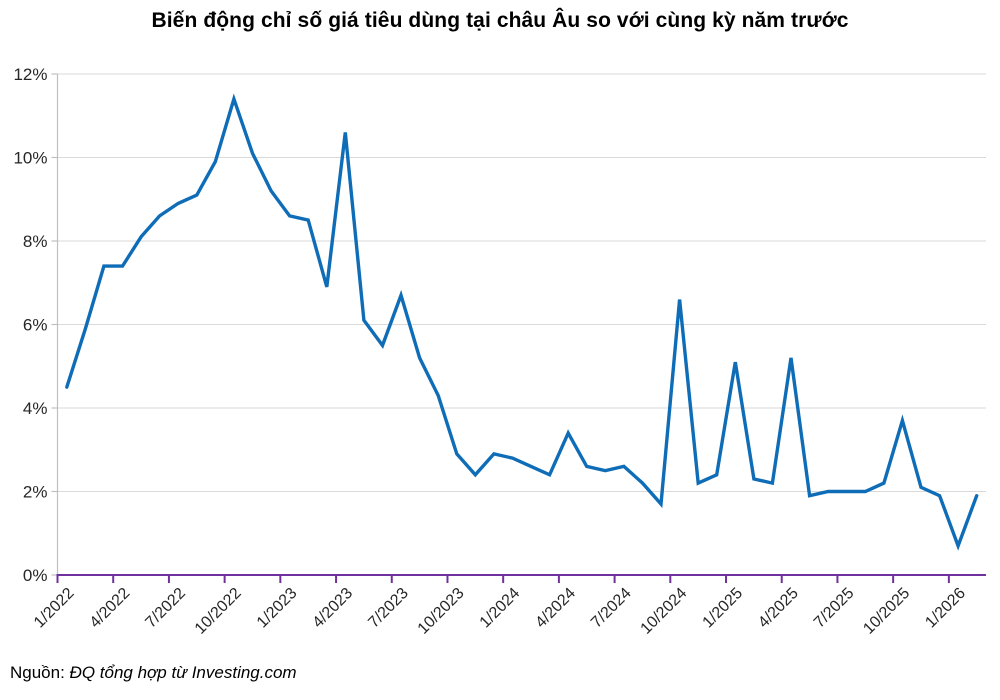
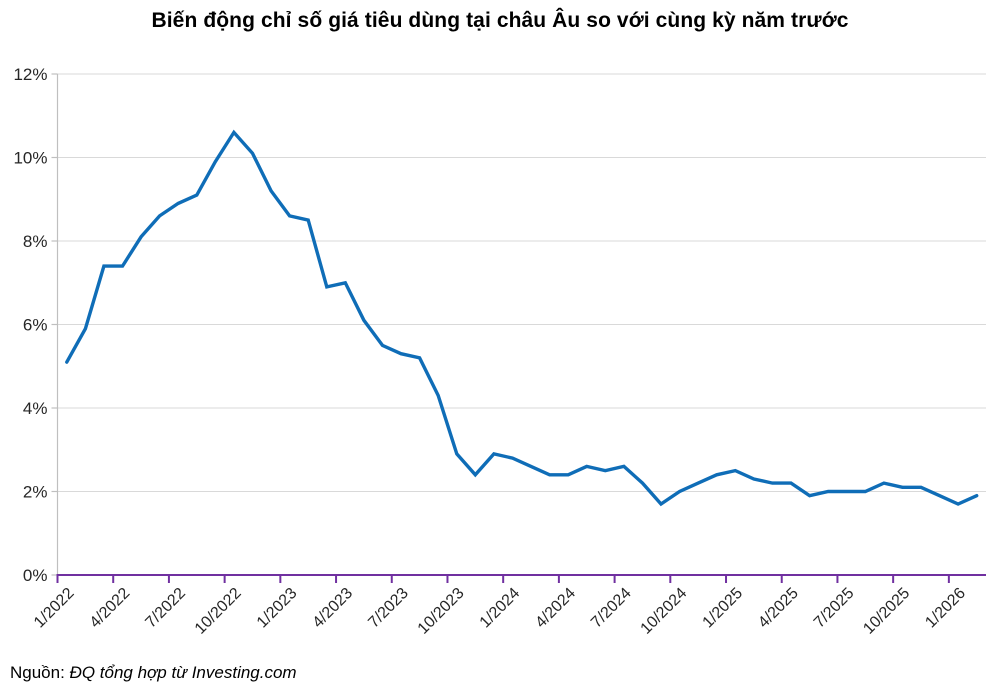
1/2022: 4.5% -> 5.1%
10/2022: 11.4% -> 10.6%
4/2023: 10.6% -> 7.0%
7/2023: 6.7% -> 5.3%
4/2024: 3.4% -> 2.4%
10/2024: 6.6% -> 2.0%
1/2025: 5.1% -> 2.5%
4/2025: 5.2% -> 2.2%
10/2025: 3.7% -> 2.1%
1/2026: 0.7% -> 1.7%
